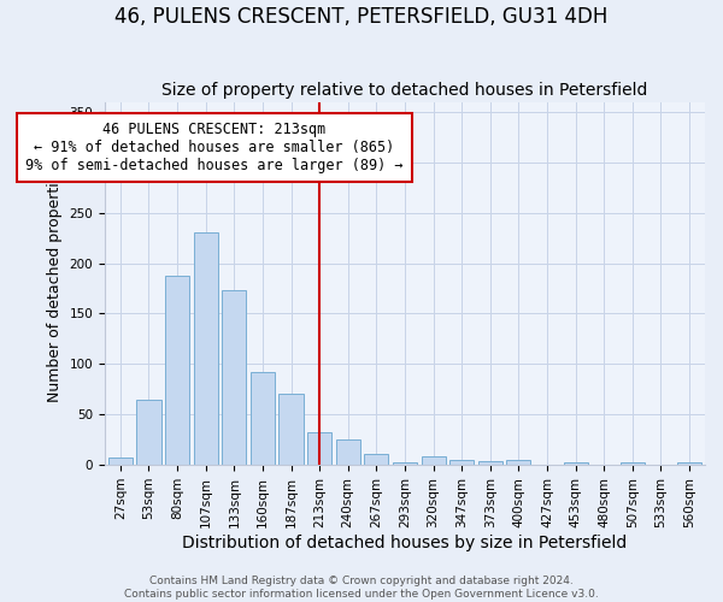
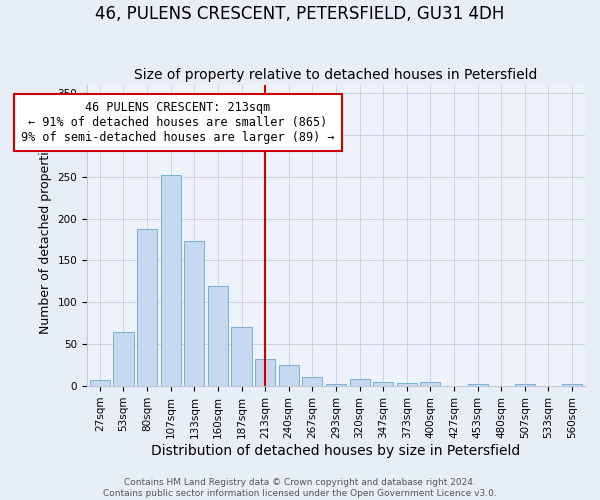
107sqm: 230 -> 252
160sqm: 92 -> 119
